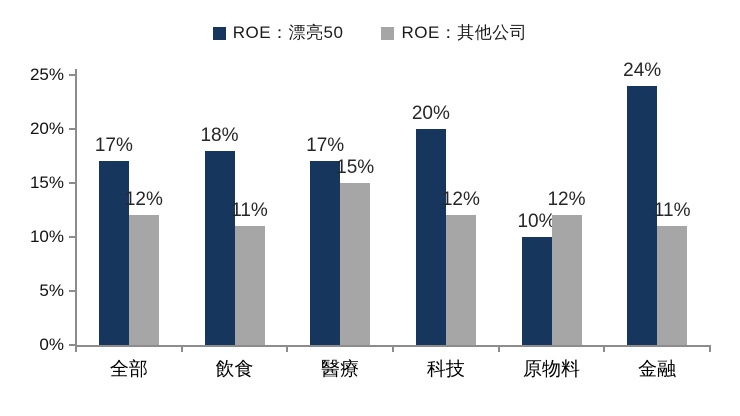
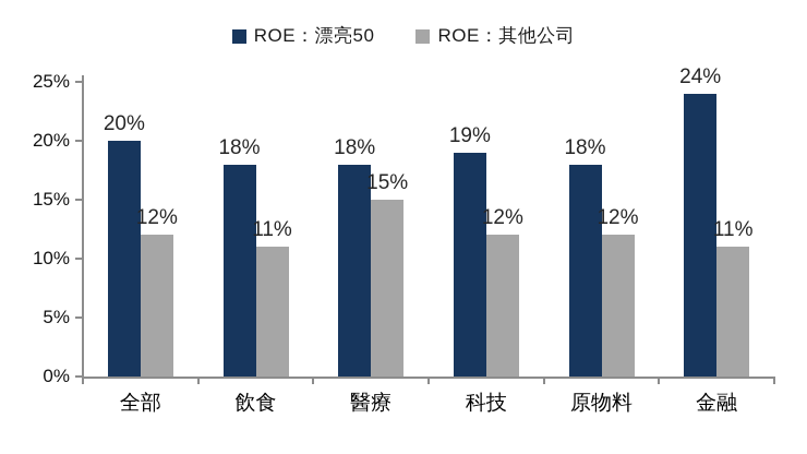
ROE：漂亮50/全部: 17% -> 20%
ROE：漂亮50/醫療: 17% -> 18%
ROE：漂亮50/科技: 20% -> 19%
ROE：漂亮50/原物料: 10% -> 18%
